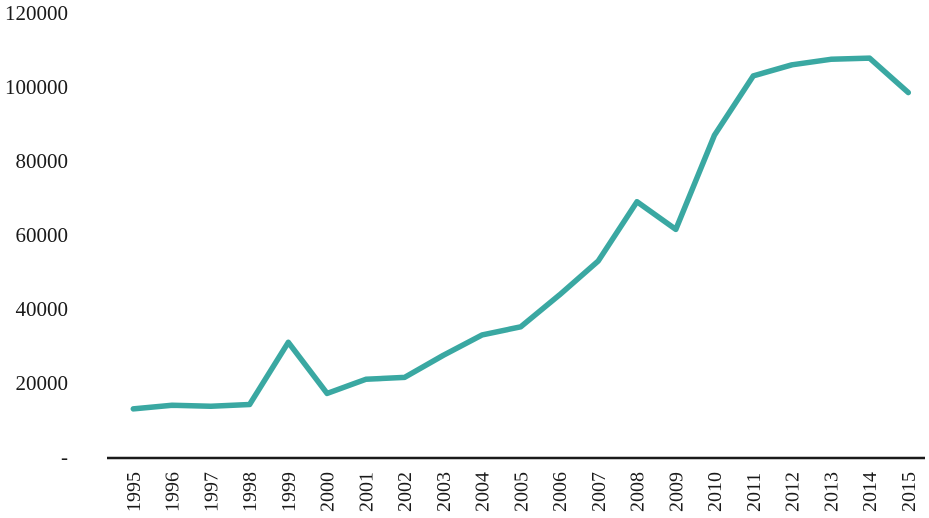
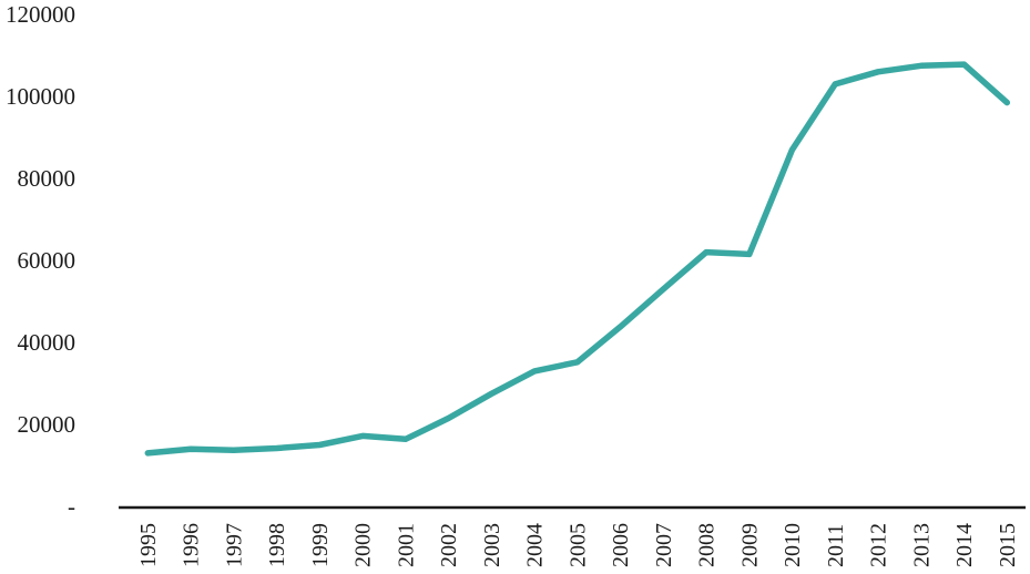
1999: 31000 -> 15000
2001: 21000 -> 16000
2008: 69000 -> 62000
